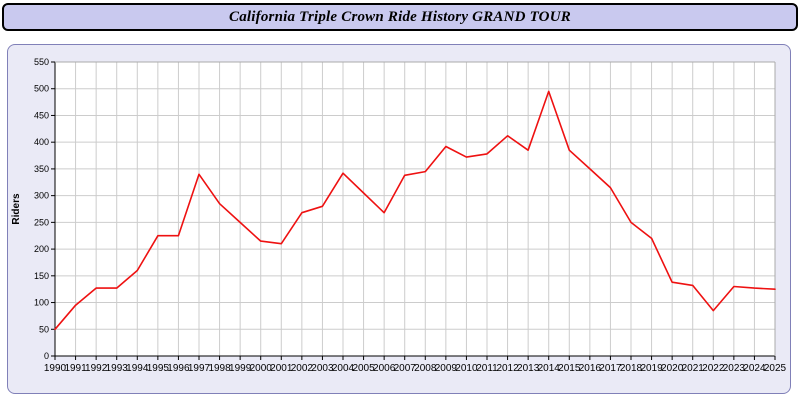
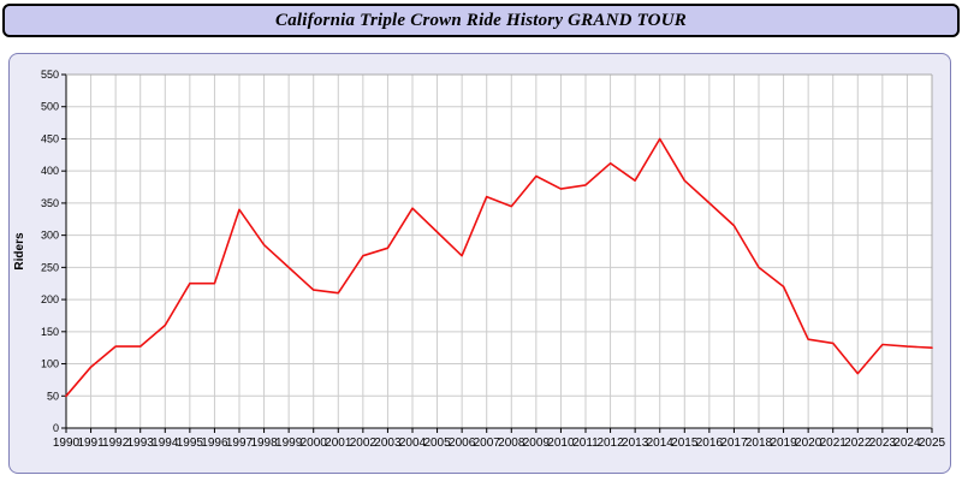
2007: 340 -> 360
2014: 500 -> 450
